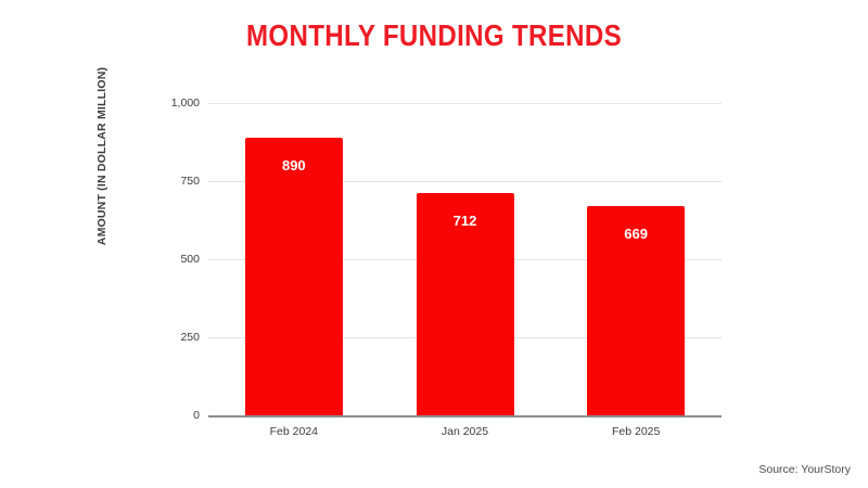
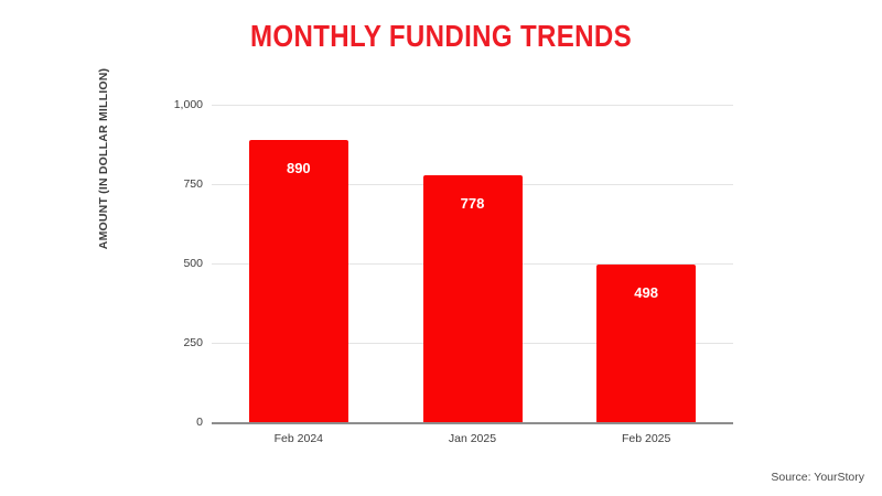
Jan 2025: 712 -> 778
Feb 2025: 669 -> 498
